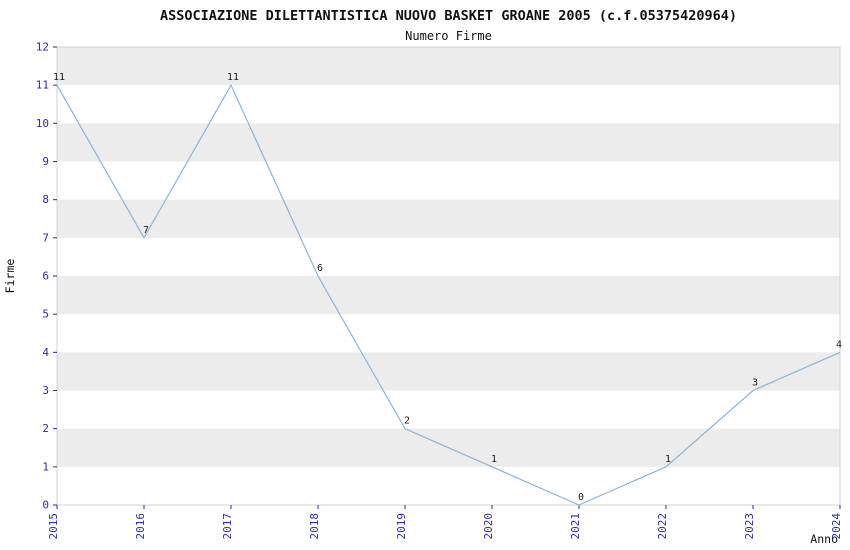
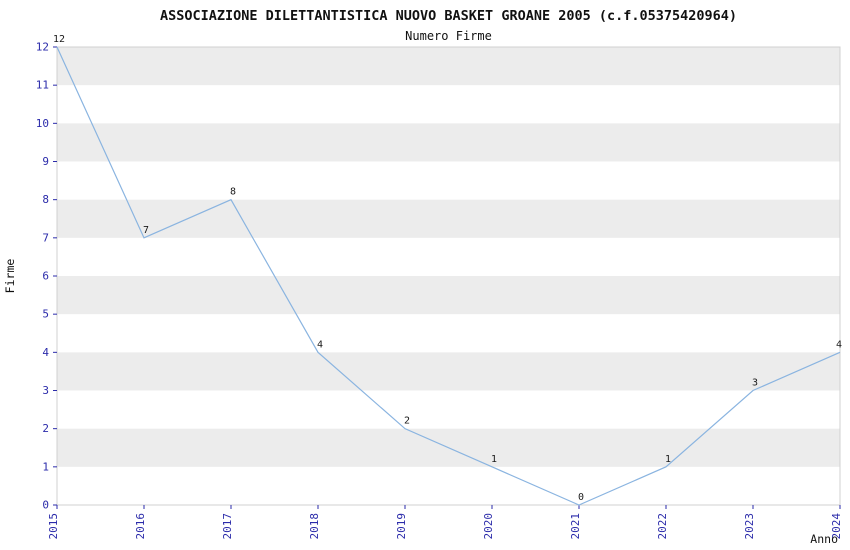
2015: 11 -> 12
2017: 11 -> 8
2018: 6 -> 4
